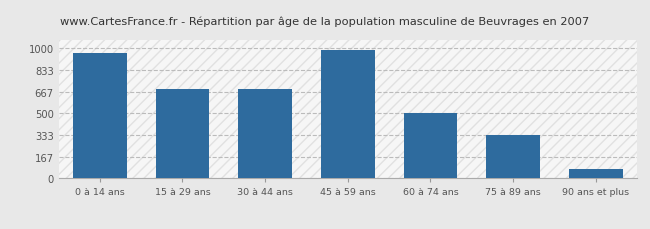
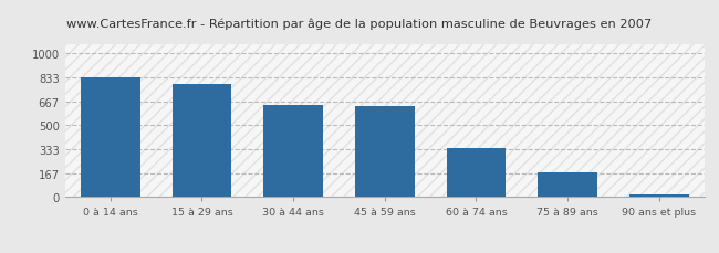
0 à 14 ans: 960 -> 830
15 à 29 ans: 690 -> 790
30 à 44 ans: 690 -> 640
45 à 59 ans: 990 -> 630
60 à 74 ans: 500 -> 340
75 à 89 ans: 330 -> 180
90 ans et plus: 70 -> 20
